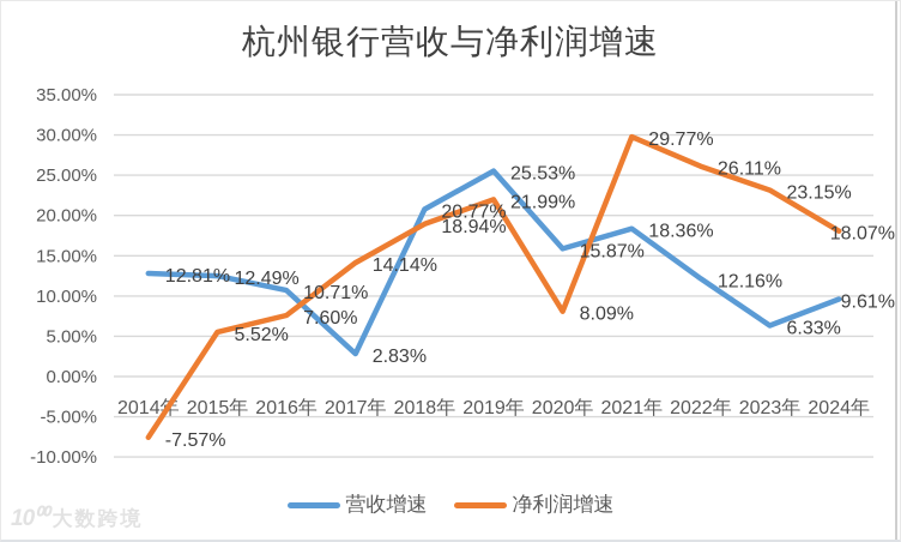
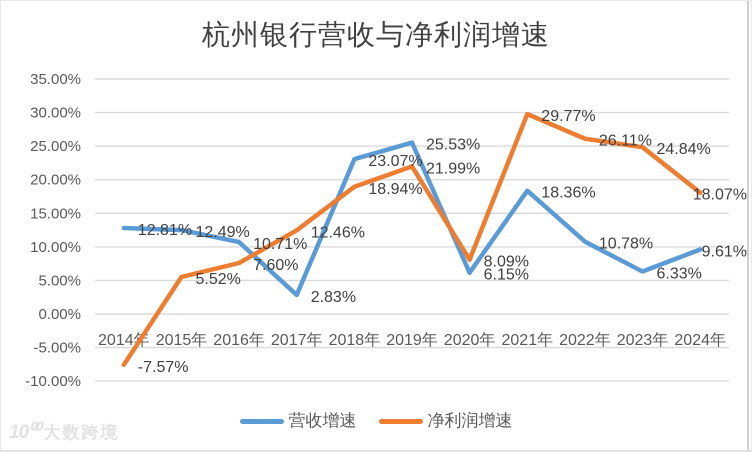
净利润增速/2017年: 14.14% -> 12.46%
营收增速/2018年: 20.77% -> 23.07%
营收增速/2020年: 15.87% -> 6.15%
营收增速/2022年: 12.16% -> 10.78%
净利润增速/2023年: 23.15% -> 24.84%
